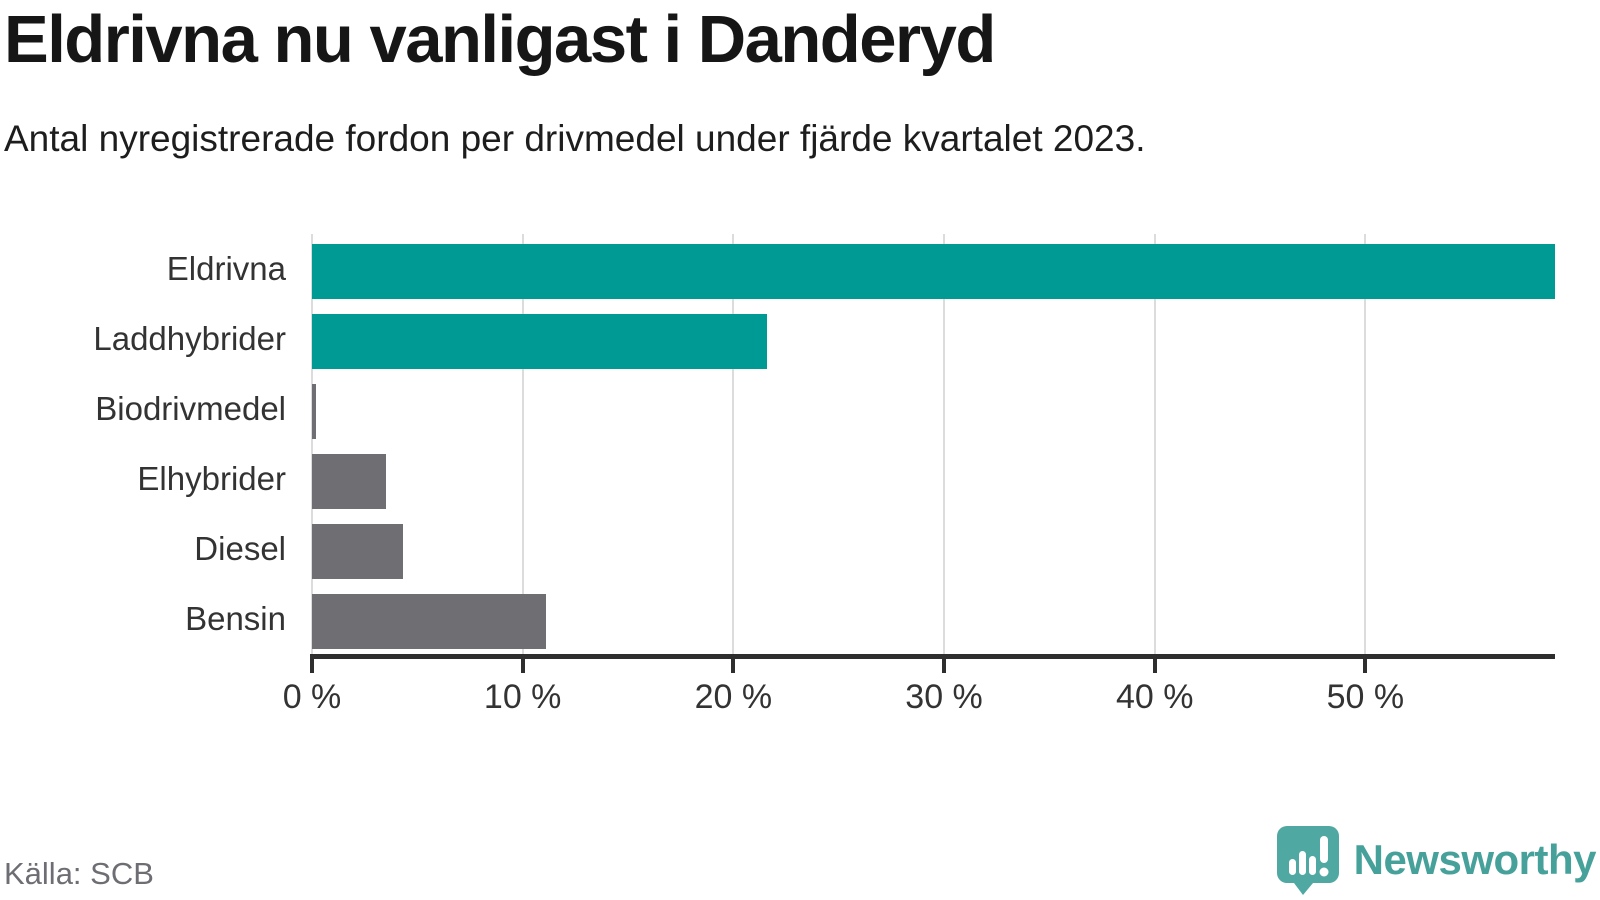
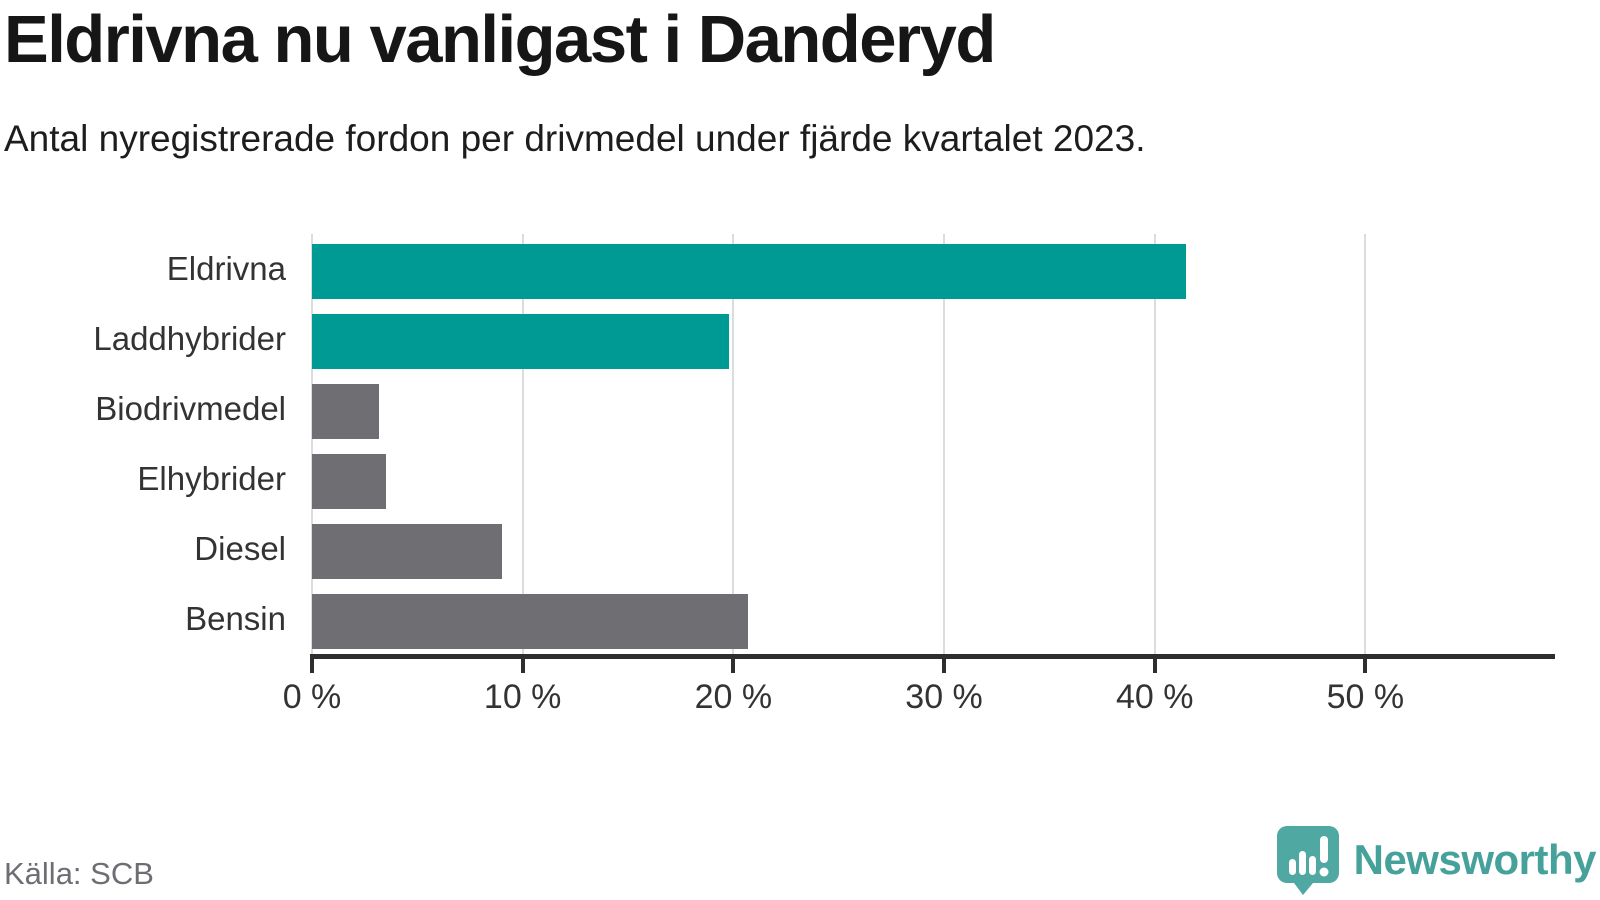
Eldrivna: 59.0% -> 41.5%
Laddhybrider: 21.6% -> 19.8%
Biodrivmedel: 0.2% -> 3.2%
Diesel: 4.3% -> 9.0%
Bensin: 11.1% -> 20.7%
